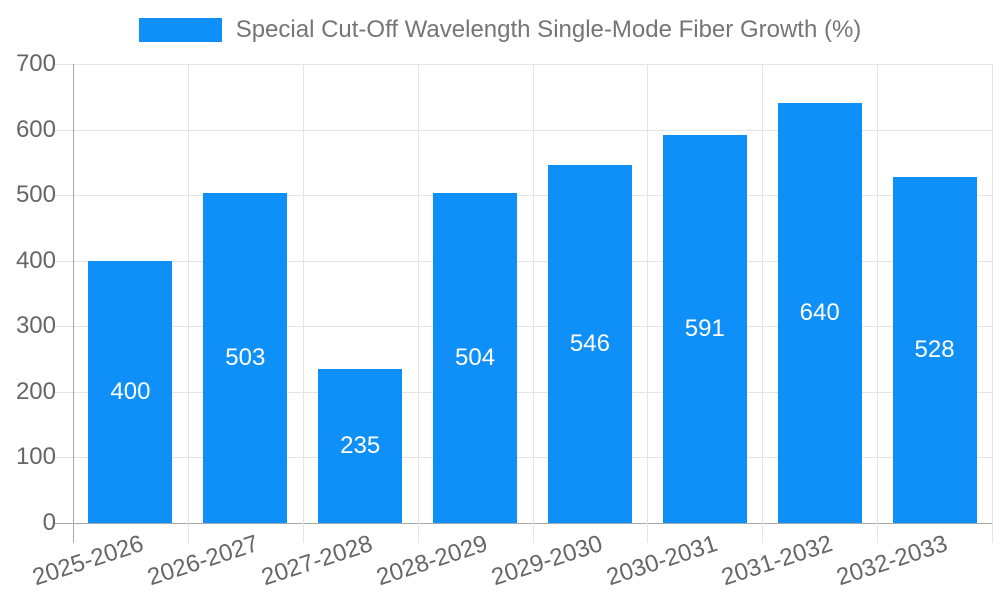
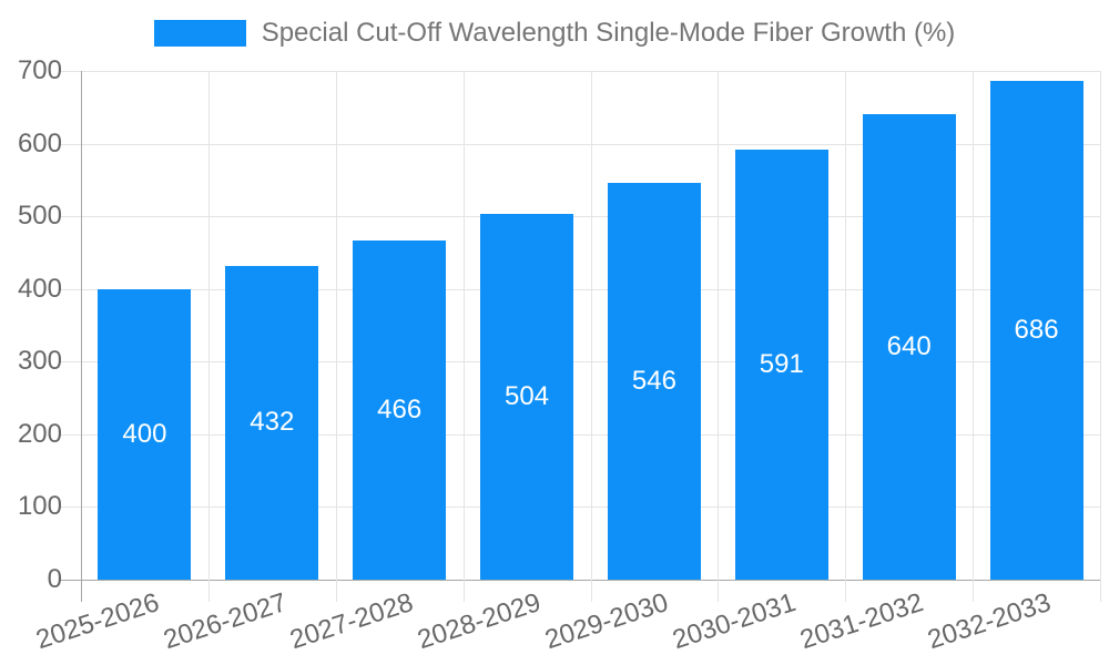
2026-2027: 503 -> 432
2027-2028: 235 -> 466
2032-2033: 528 -> 686
